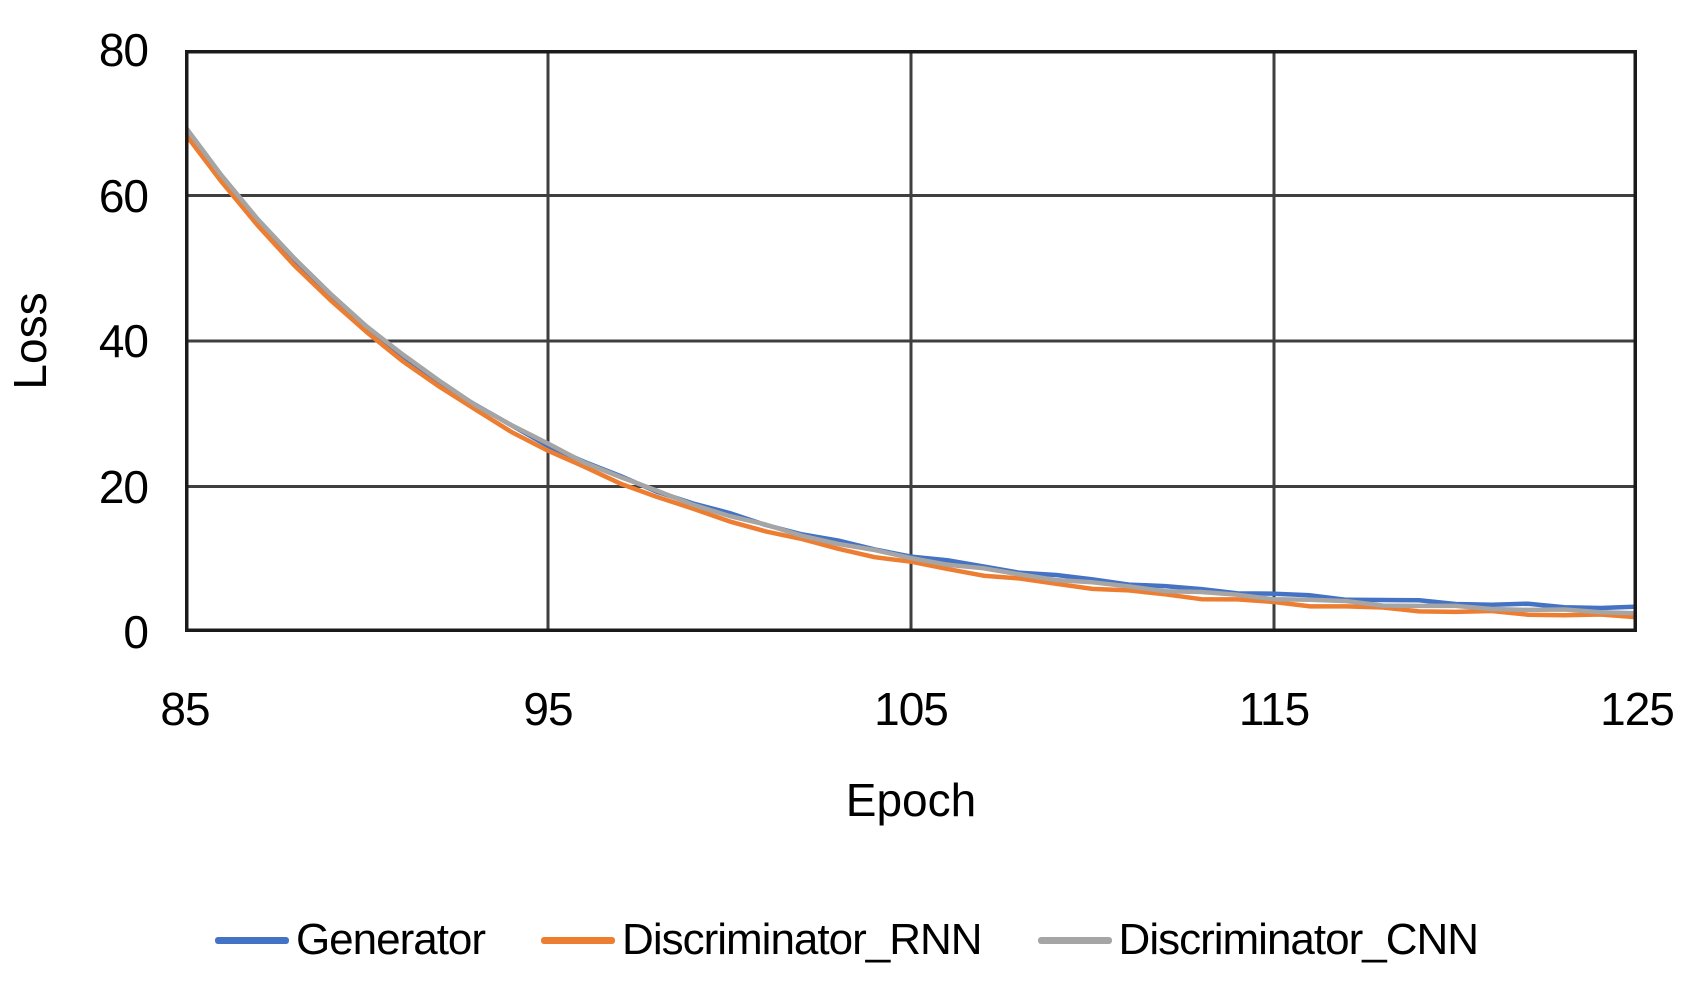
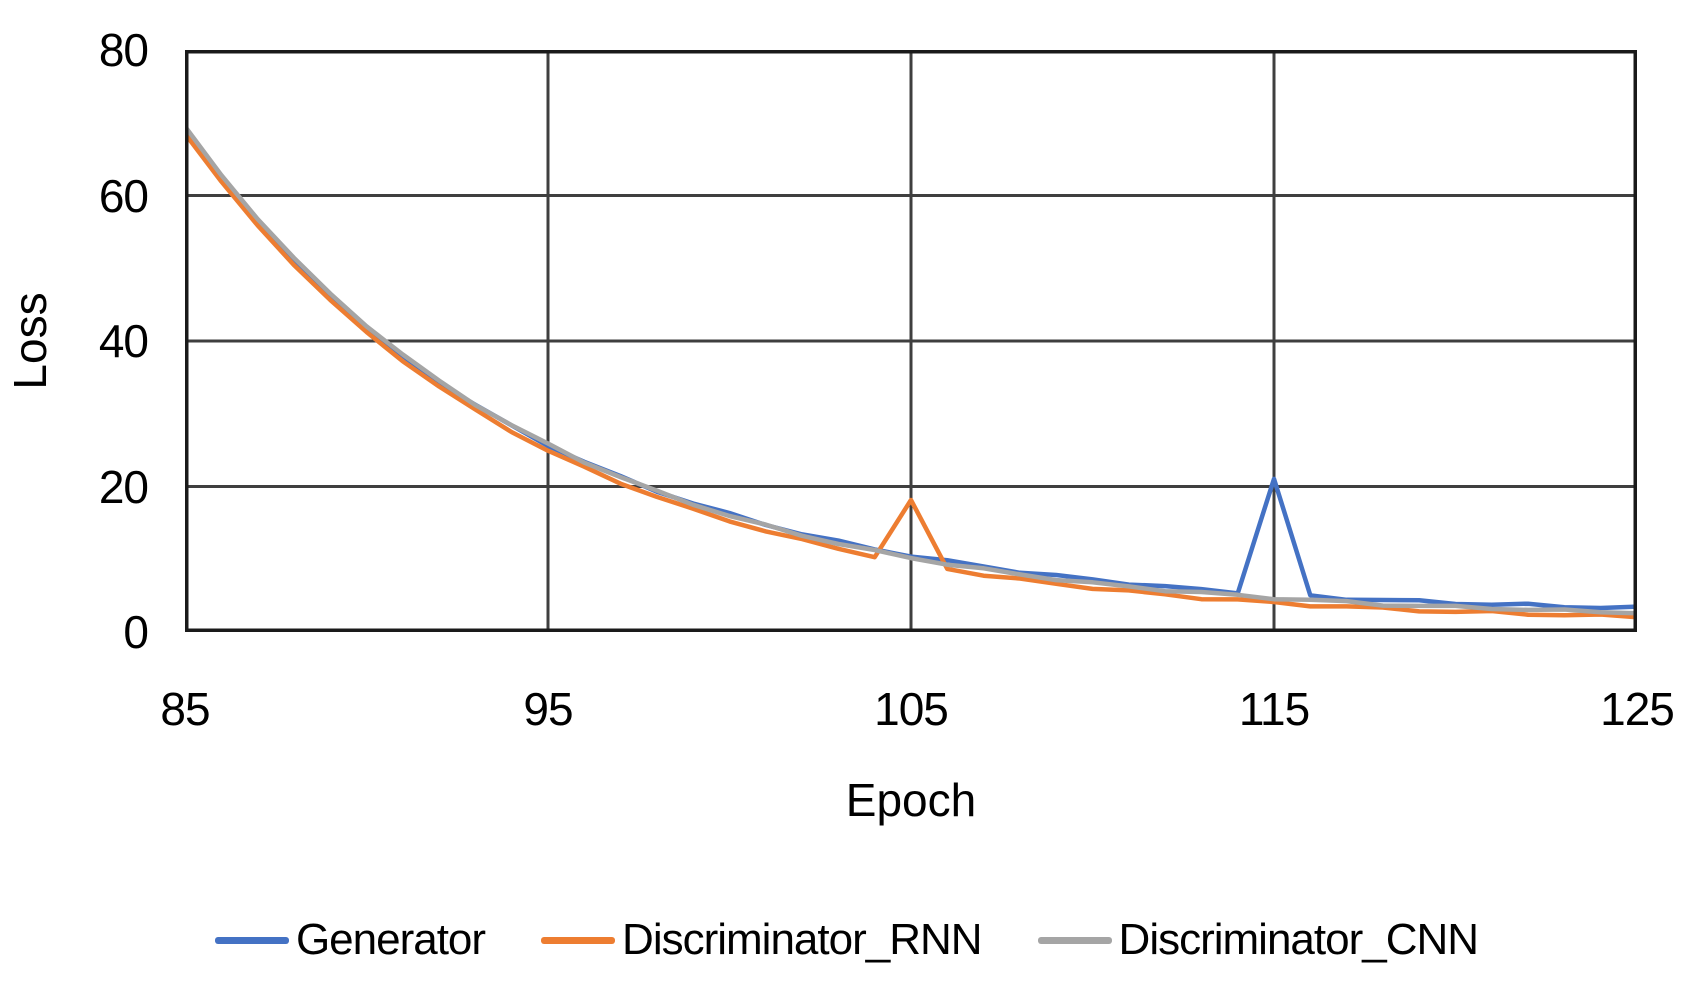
Discriminator_RNN/105: 10 -> 18
Generator/115: 5 -> 21
